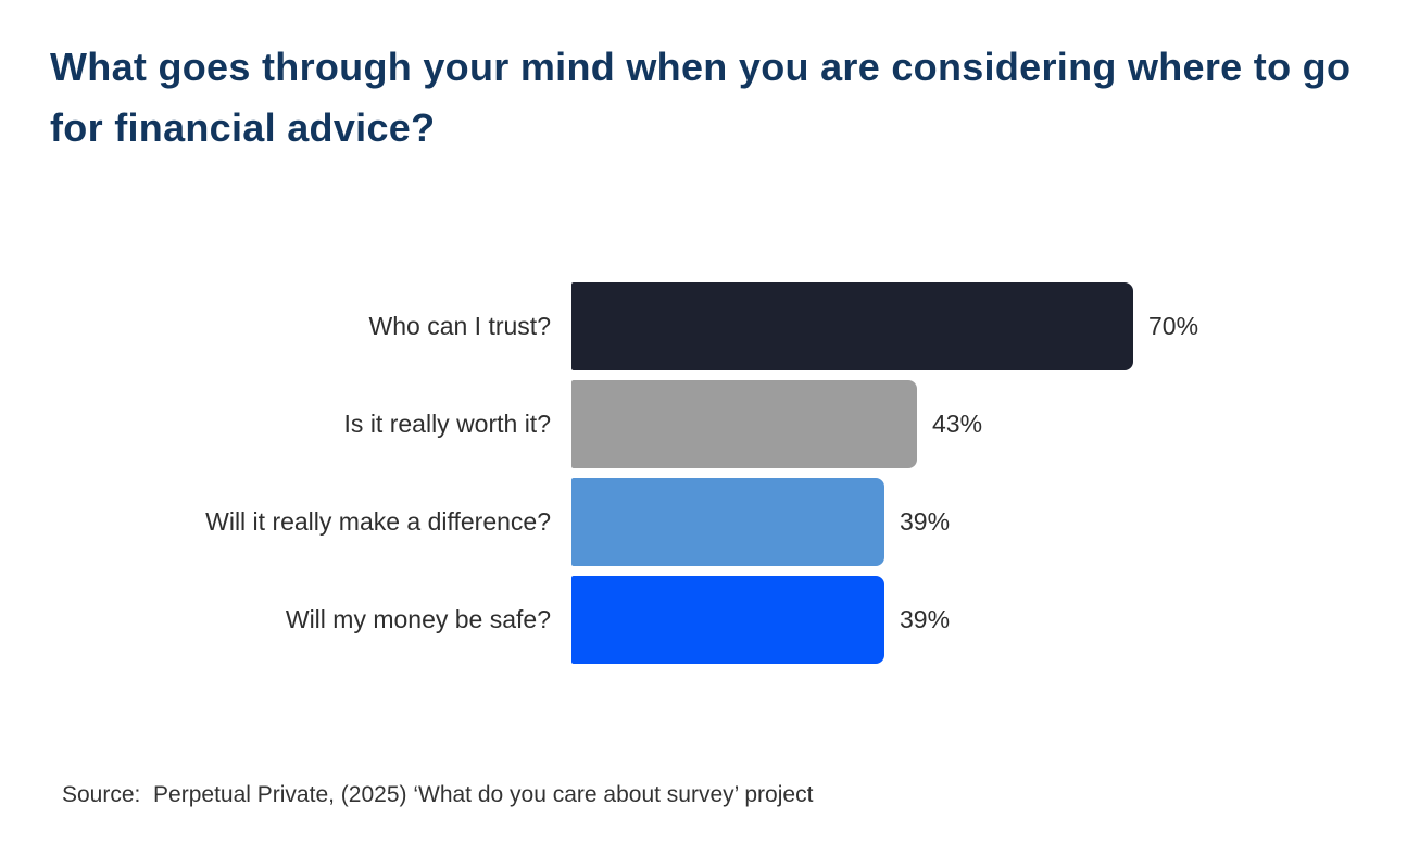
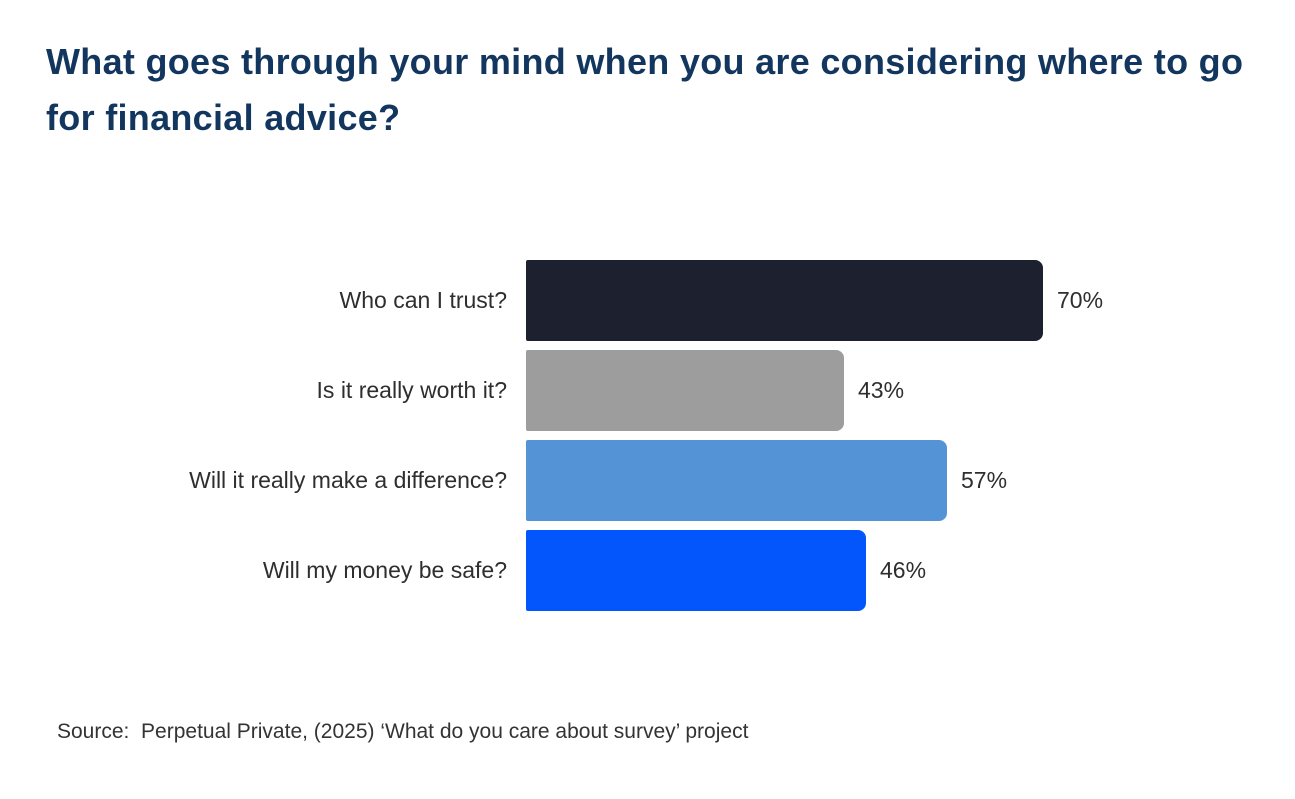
Will it really make a difference?: 39% -> 57%
Will my money be safe?: 39% -> 46%
